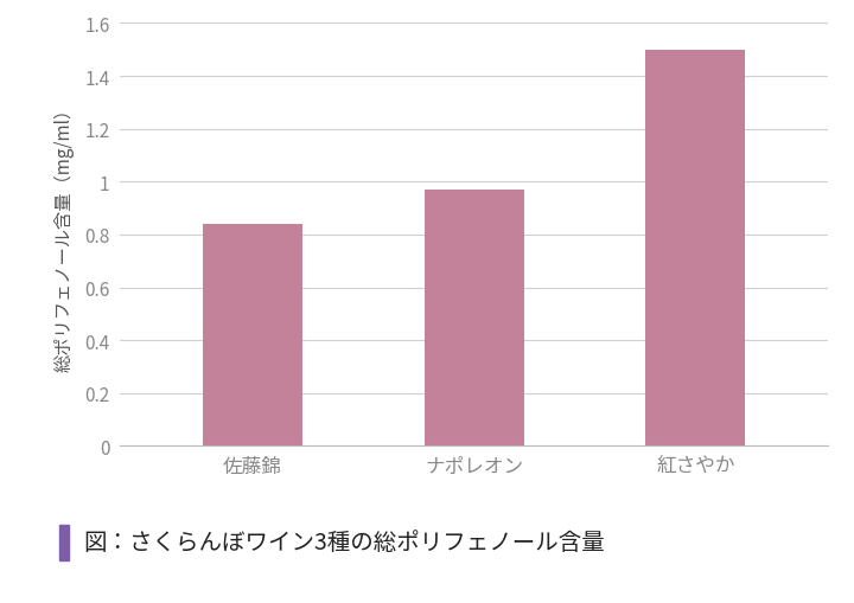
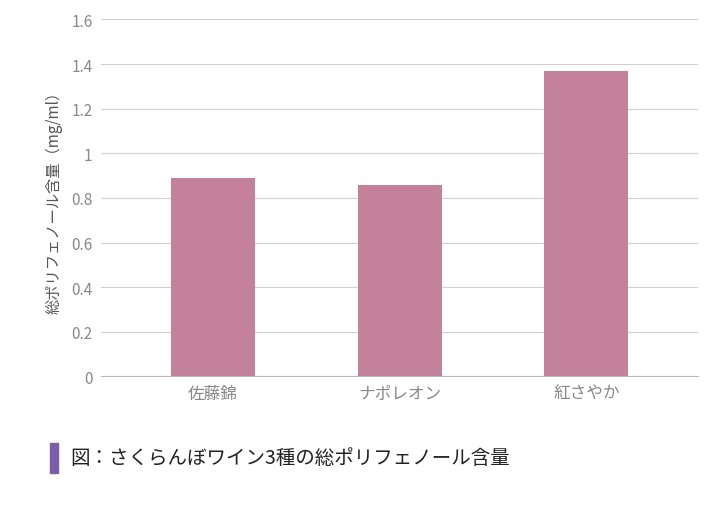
佐藤錦: 0.84 -> 0.89
ナポレオン: 0.97 -> 0.86
紅さやか: 1.50 -> 1.37
